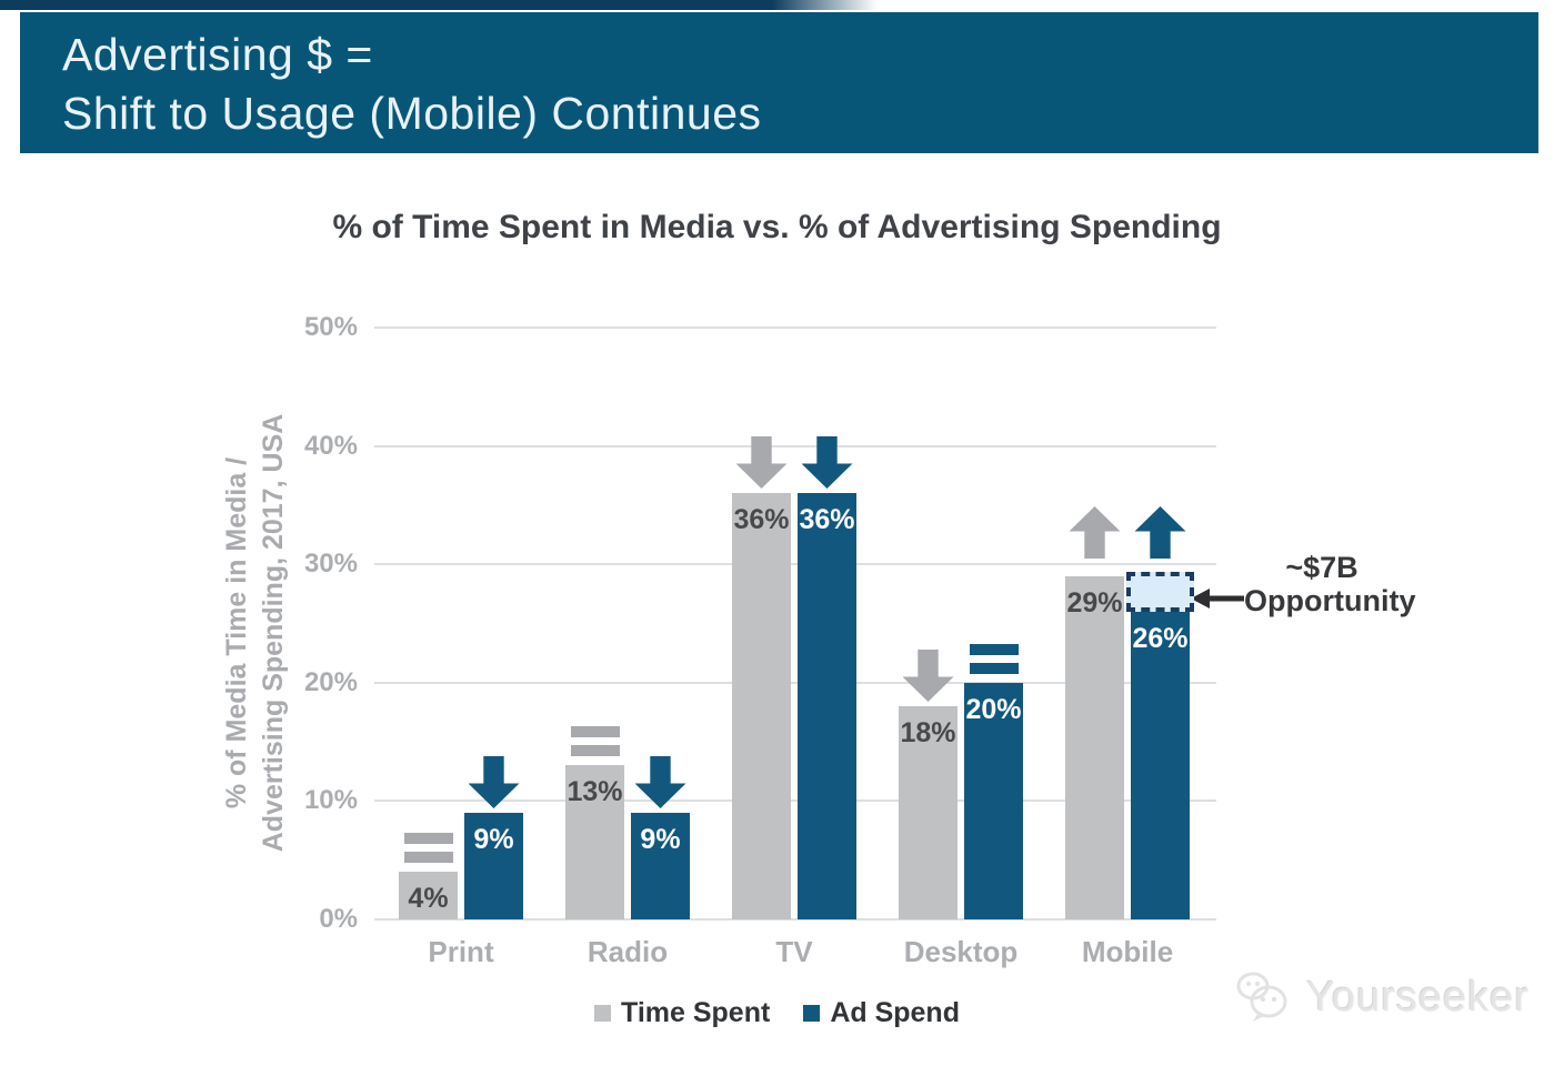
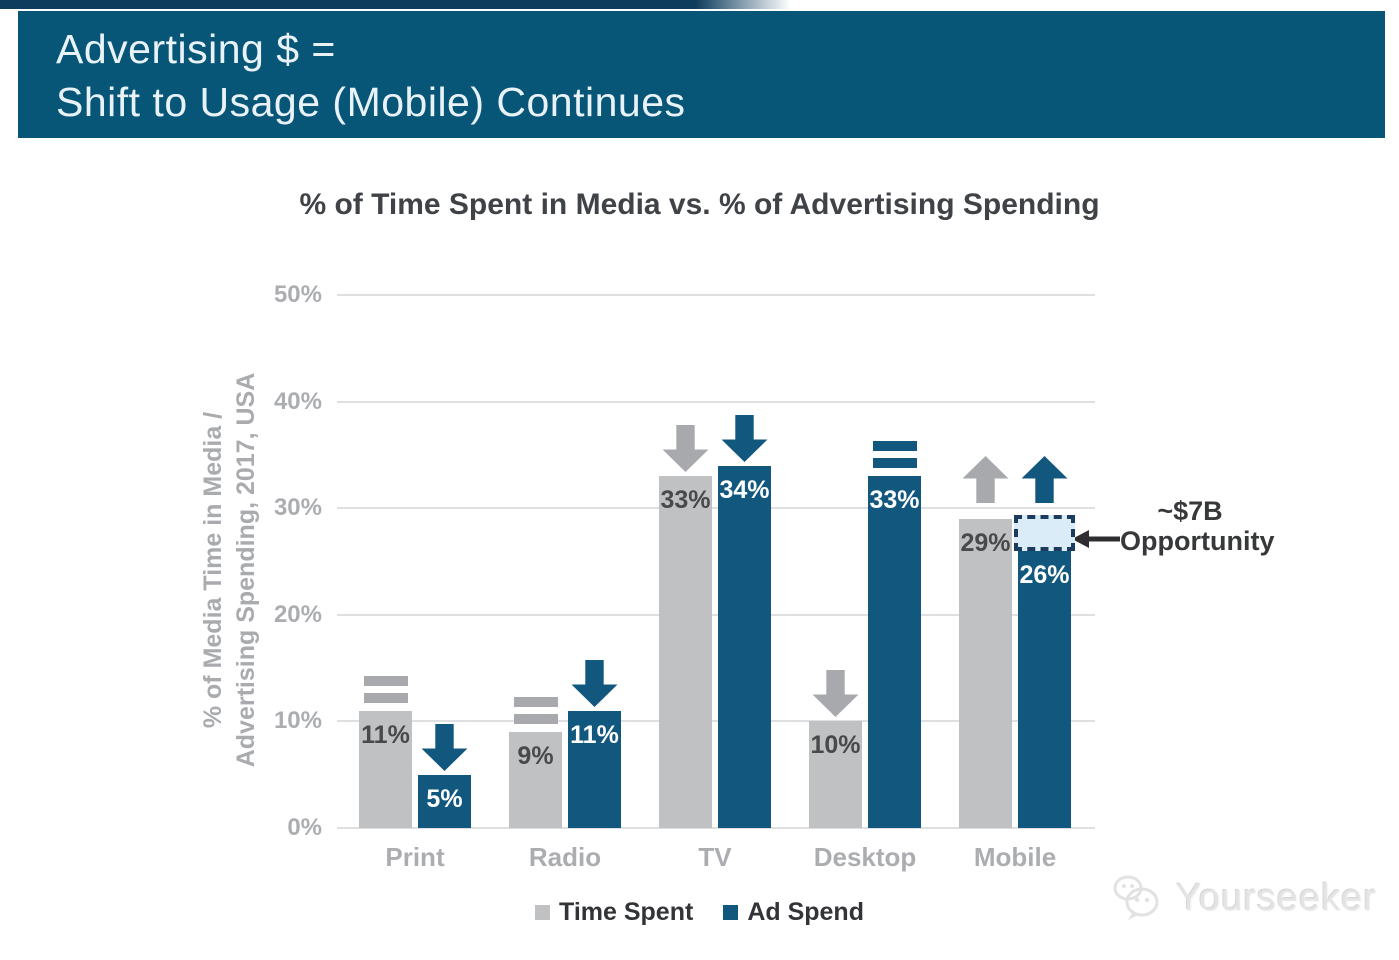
Time Spent/Print: 4% -> 11%
Ad Spend/Print: 9% -> 5%
Time Spent/Radio: 13% -> 9%
Ad Spend/Radio: 9% -> 11%
Time Spent/TV: 36% -> 33%
Ad Spend/TV: 36% -> 34%
Time Spent/Desktop: 18% -> 10%
Ad Spend/Desktop: 20% -> 33%
